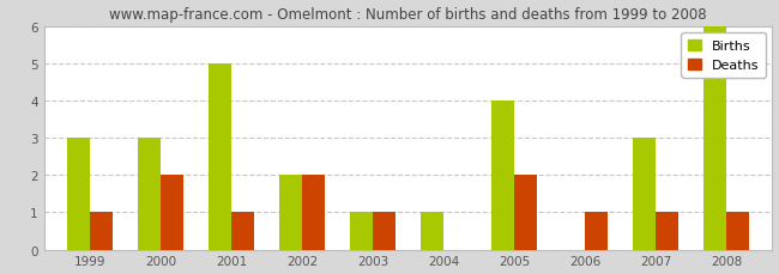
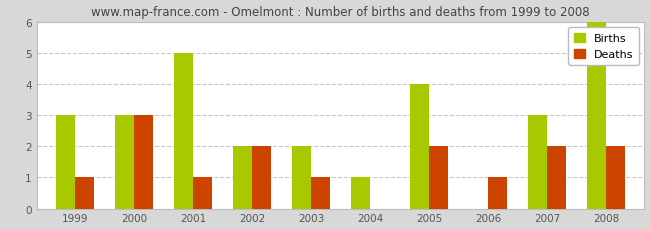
Deaths/2000: 2 -> 3
Births/2003: 1 -> 2
Deaths/2007: 1 -> 2
Deaths/2008: 1 -> 2
